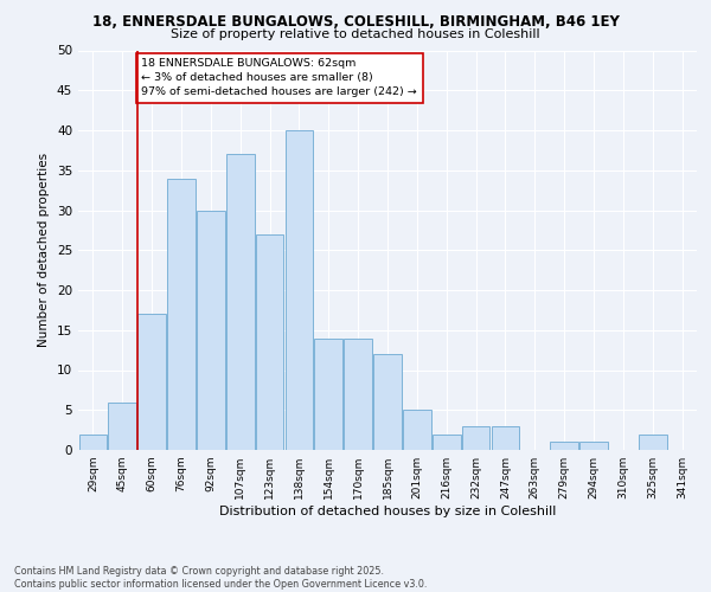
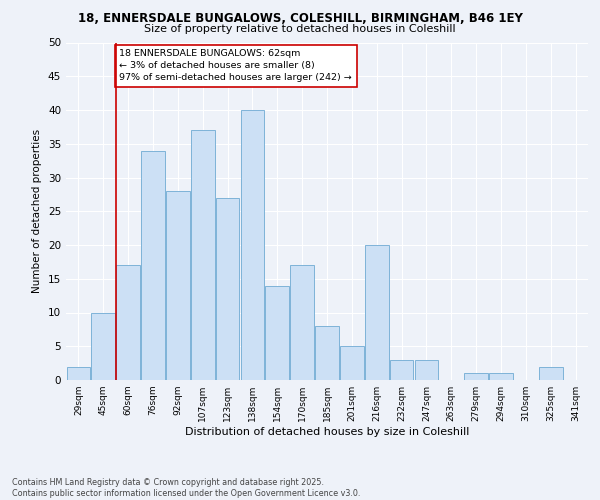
45sqm: 6 -> 10
92sqm: 30 -> 28
170sqm: 14 -> 17
185sqm: 12 -> 8
216sqm: 2 -> 20
